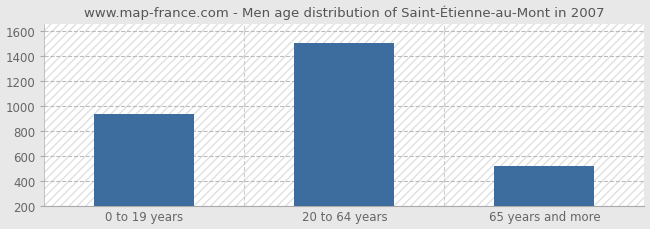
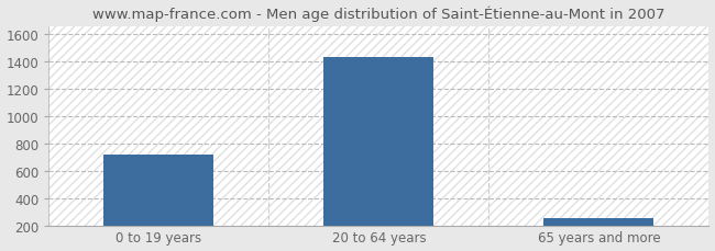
0 to 19 years: 930 -> 720
20 to 64 years: 1500 -> 1430
65 years and more: 520 -> 260
